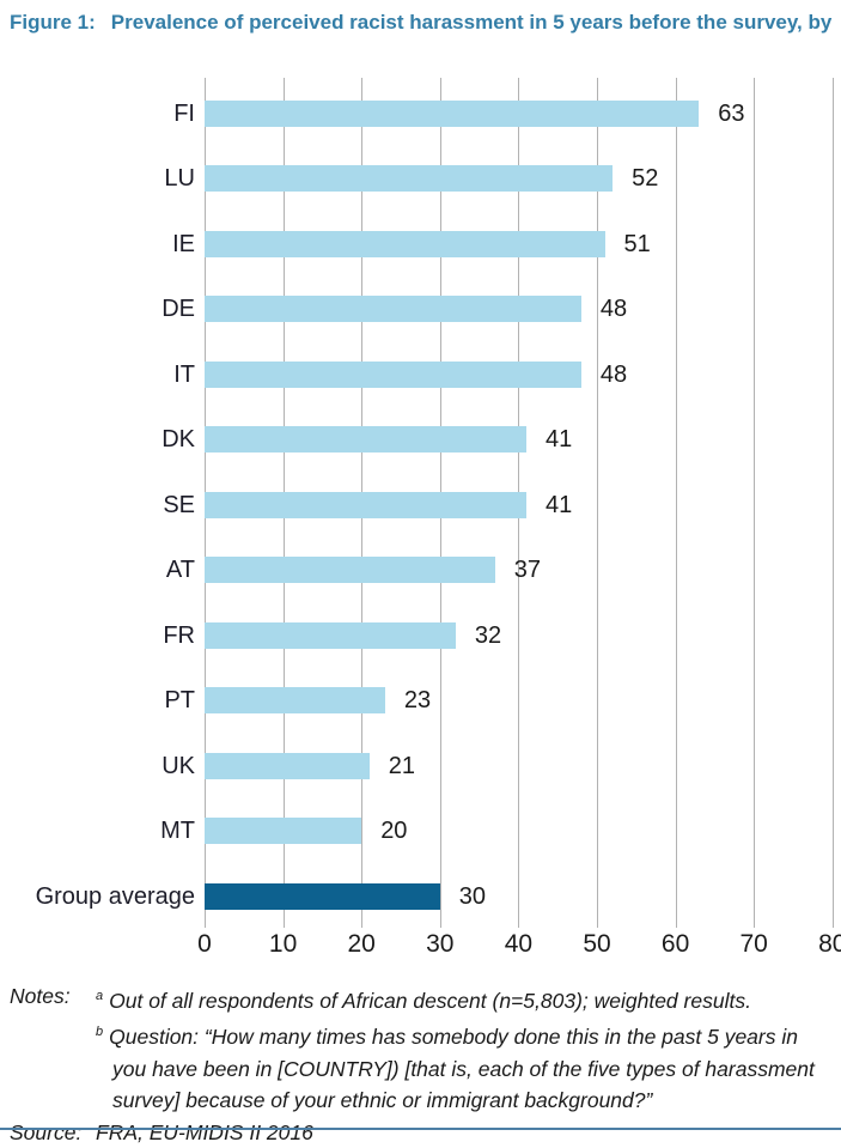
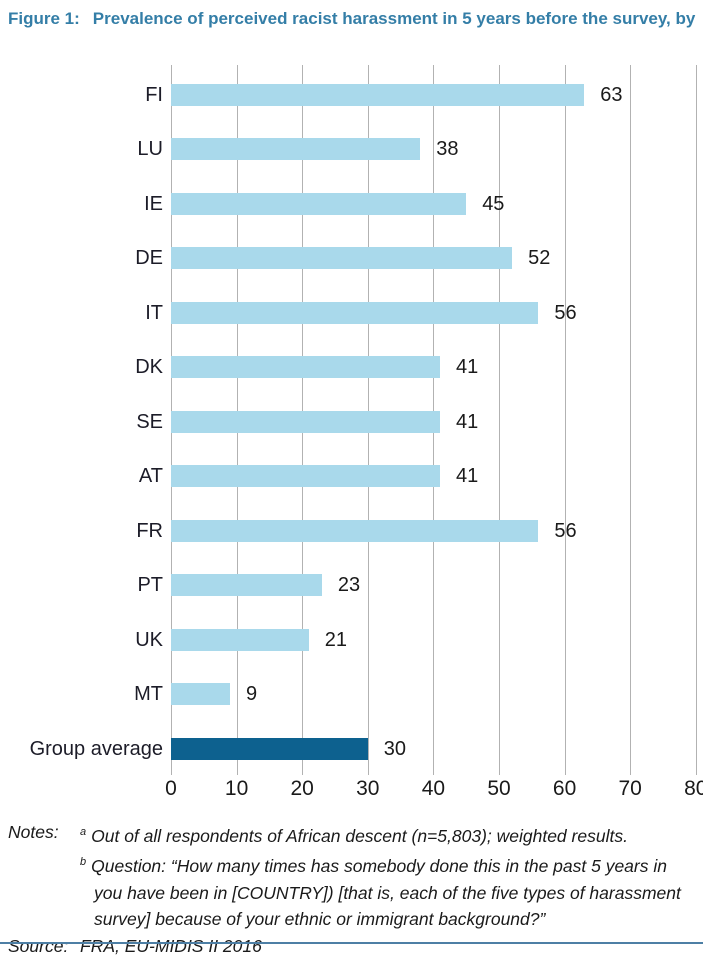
LU: 52 -> 38
IE: 51 -> 45
DE: 48 -> 52
IT: 48 -> 56
AT: 37 -> 41
FR: 32 -> 56
MT: 20 -> 9
